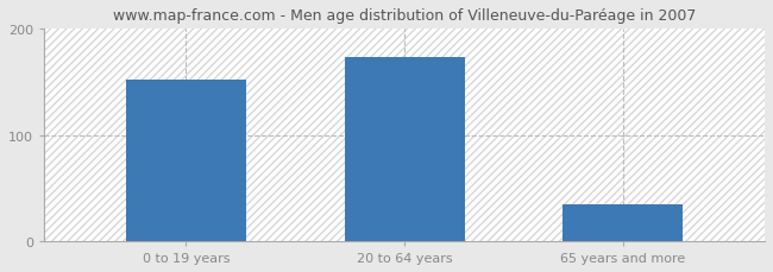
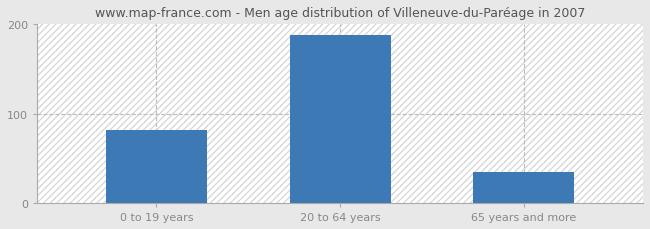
0 to 19 years: 152 -> 82
20 to 64 years: 174 -> 188
